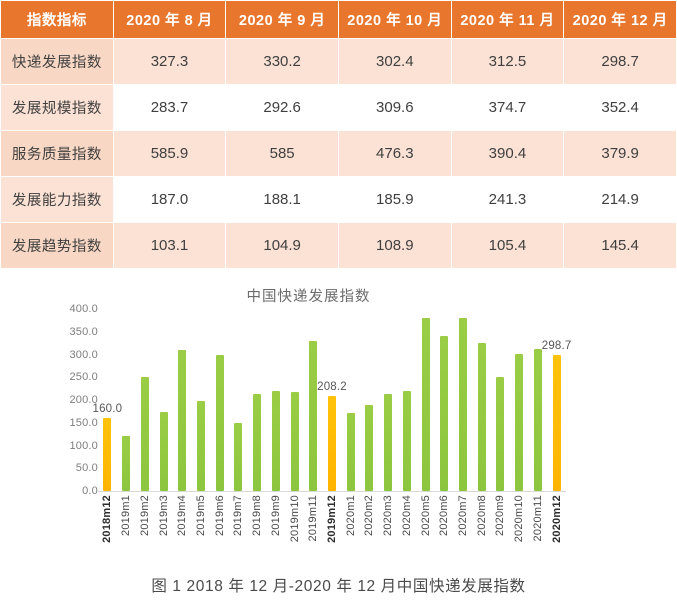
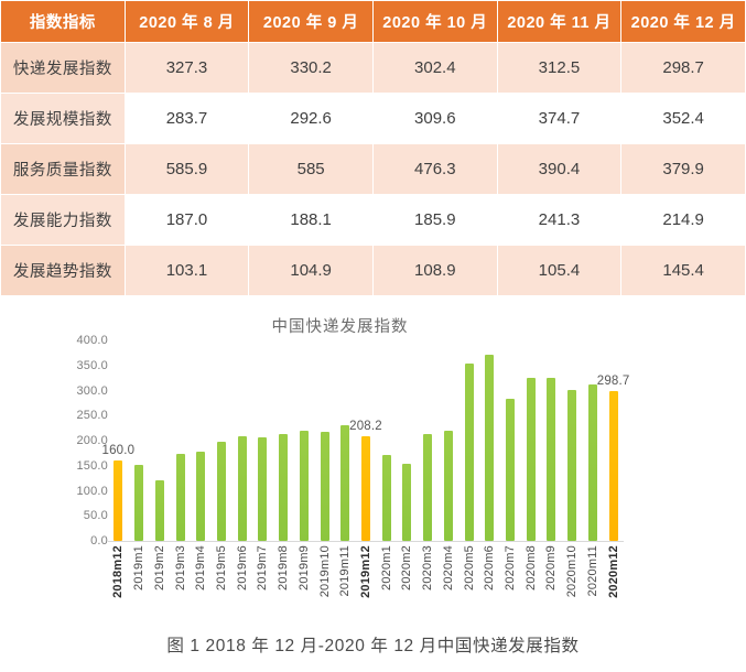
2019m1: 120 -> 150
2019m2: 250 -> 120
2019m4: 310 -> 180
2019m6: 300 -> 210
2019m7: 150 -> 210
2019m11: 330 -> 230
2020m2: 190 -> 150
2020m5: 380 -> 350
2020m6: 340 -> 370
2020m7: 380 -> 280
2020m9: 250 -> 330
